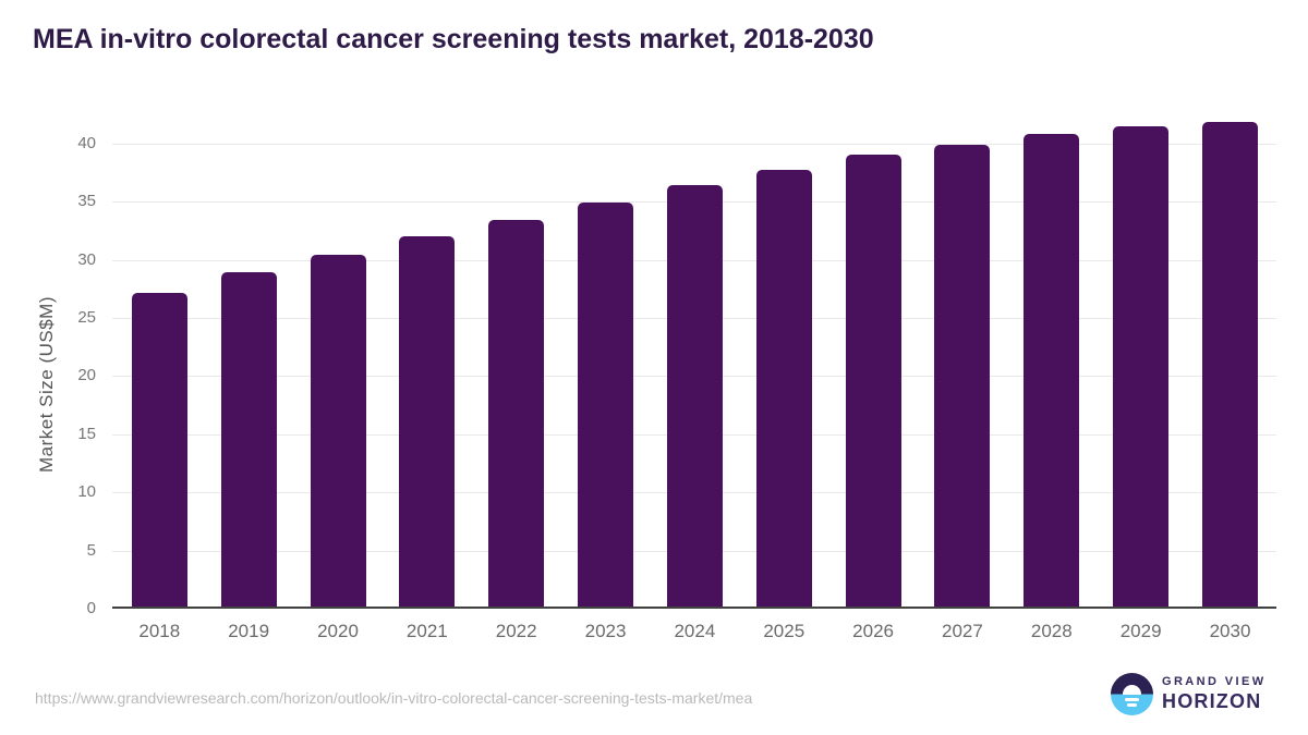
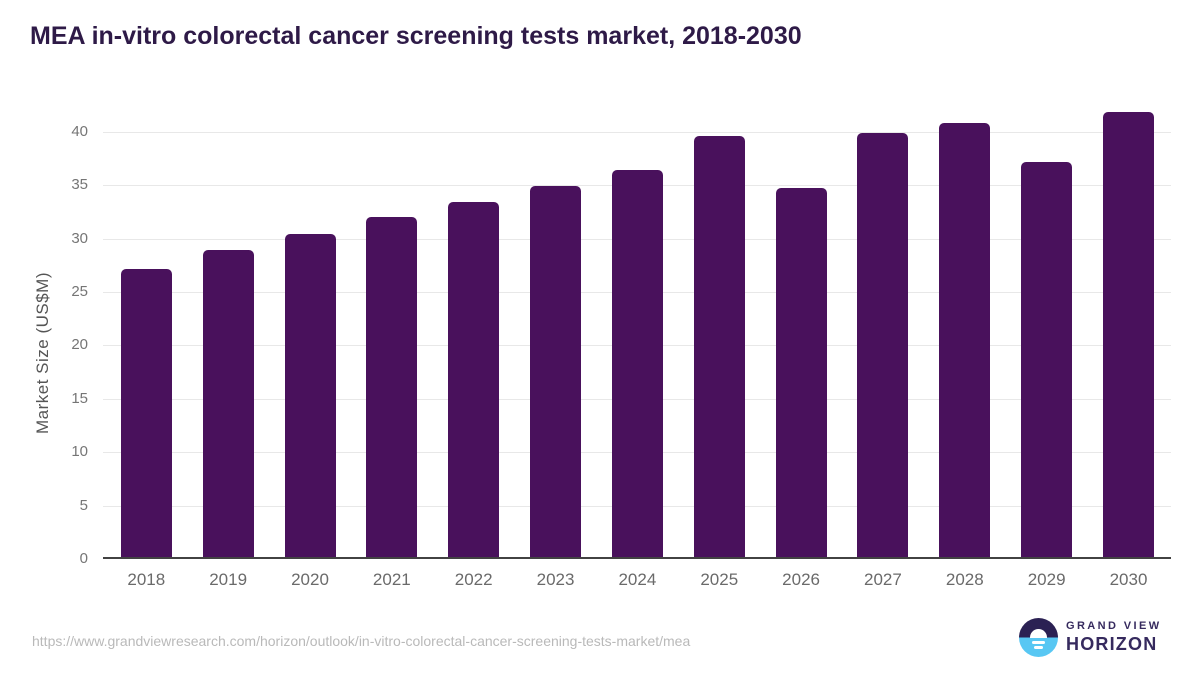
2025: 37.7 -> 39.6
2026: 39.0 -> 34.7
2029: 41.5 -> 37.2
